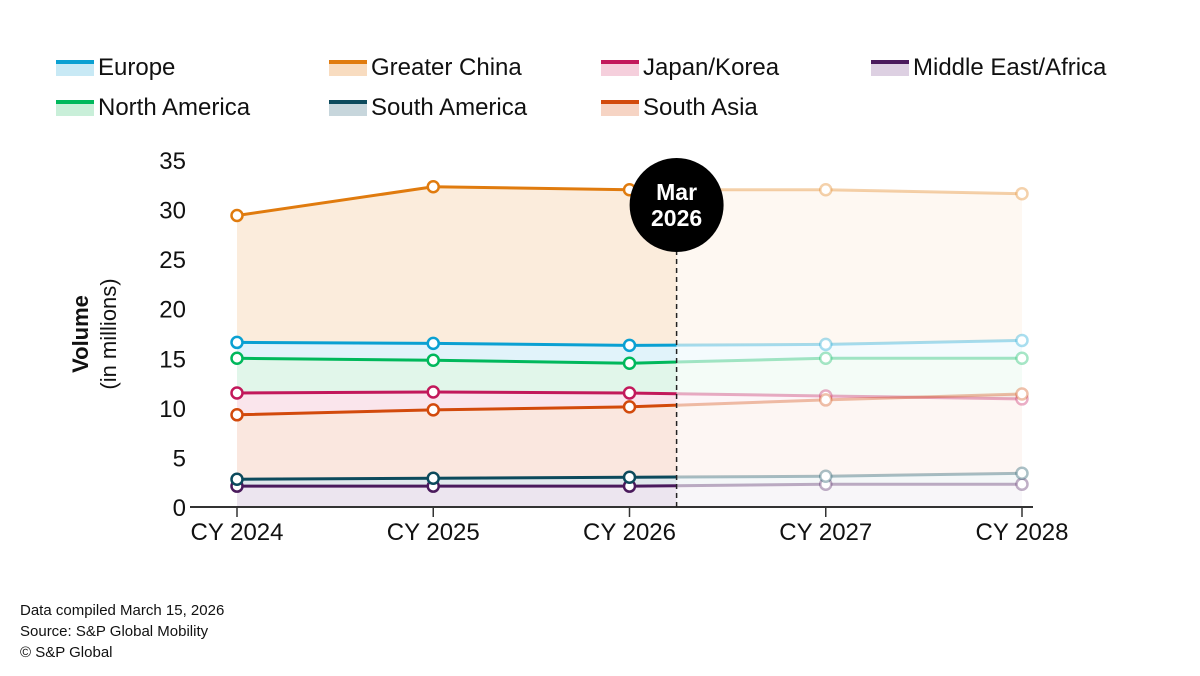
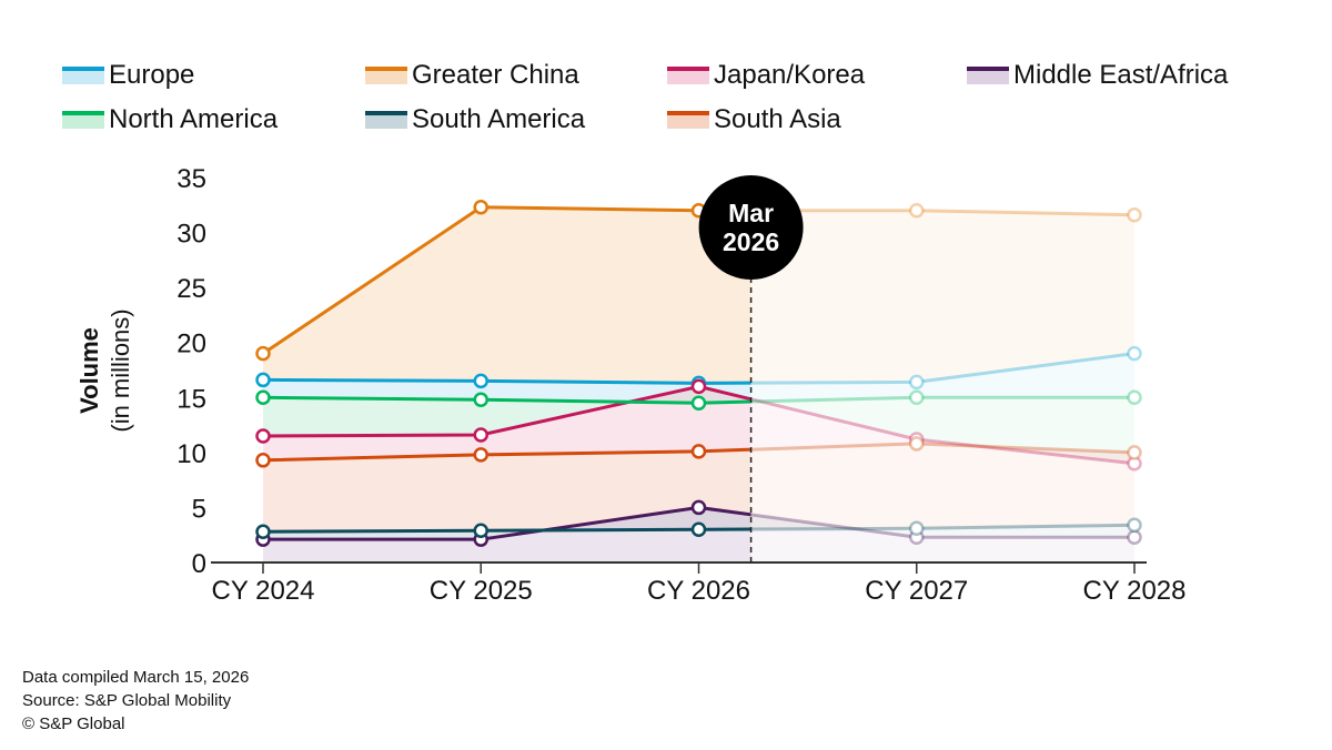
Greater China/CY 2024: 29 -> 19
Japan/Korea/CY 2026: 12 -> 16
Middle East/Africa/CY 2026: 2 -> 5
Europe/CY 2028: 17 -> 19
Japan/Korea/CY 2028: 11 -> 9
South Asia/CY 2028: 11 -> 10
